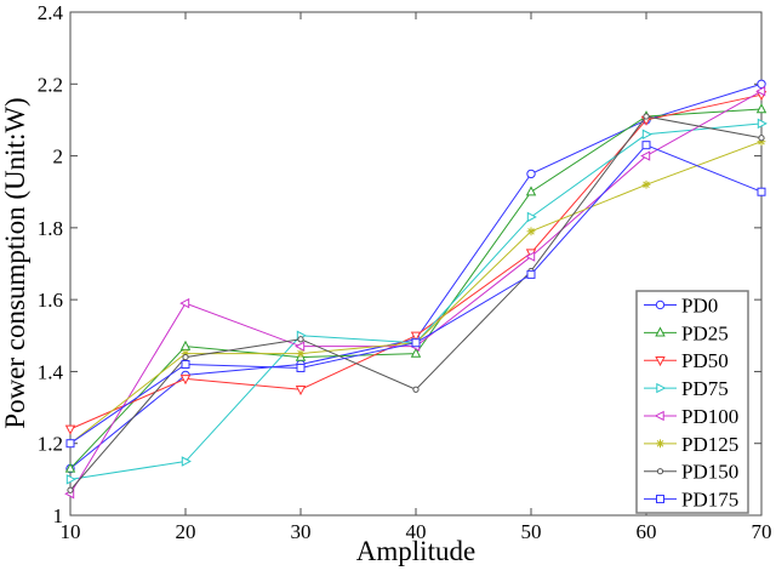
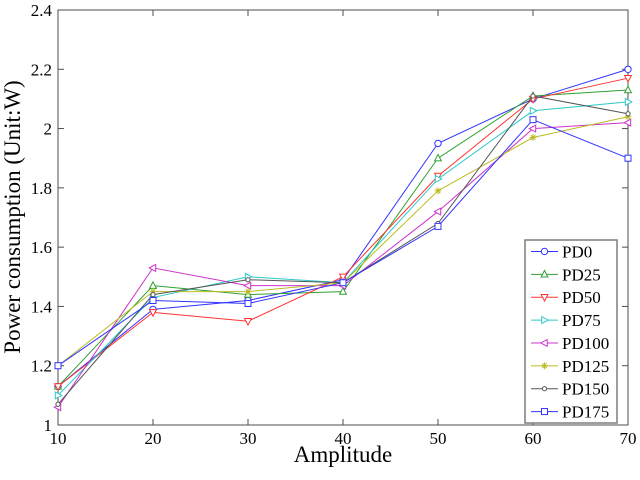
PD50/10: 1.24 -> 1.13
PD75/20: 1.15 -> 1.43
PD100/20: 1.59 -> 1.53
PD150/40: 1.35 -> 1.48
PD50/50: 1.73 -> 1.84
PD125/60: 1.92 -> 1.97
PD100/70: 2.18 -> 2.02
